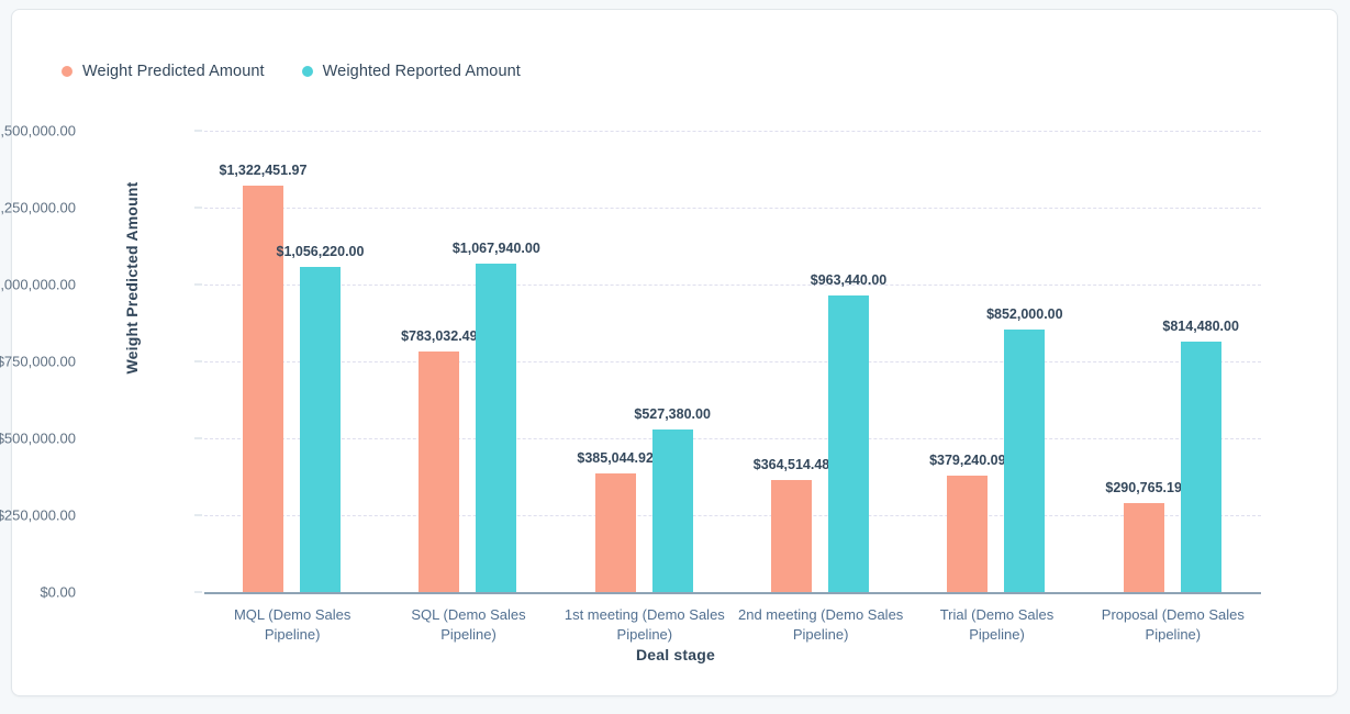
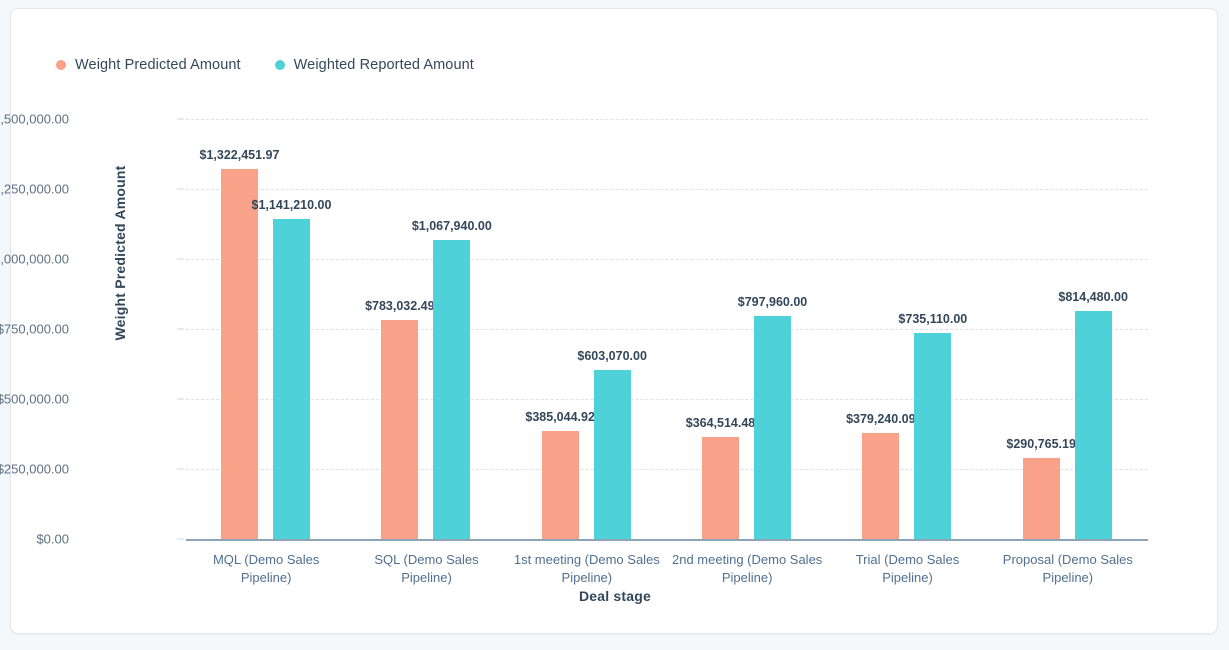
Weighted Reported Amount/MQL (Demo Sales Pipeline): $1,056,220.00 -> $1,141,210.00
Weighted Reported Amount/1st meeting (Demo Sales Pipeline): $527,380.00 -> $603,070.00
Weighted Reported Amount/2nd meeting (Demo Sales Pipeline): $963,440.00 -> $797,960.00
Weighted Reported Amount/Trial (Demo Sales Pipeline): $852,000.00 -> $735,110.00
